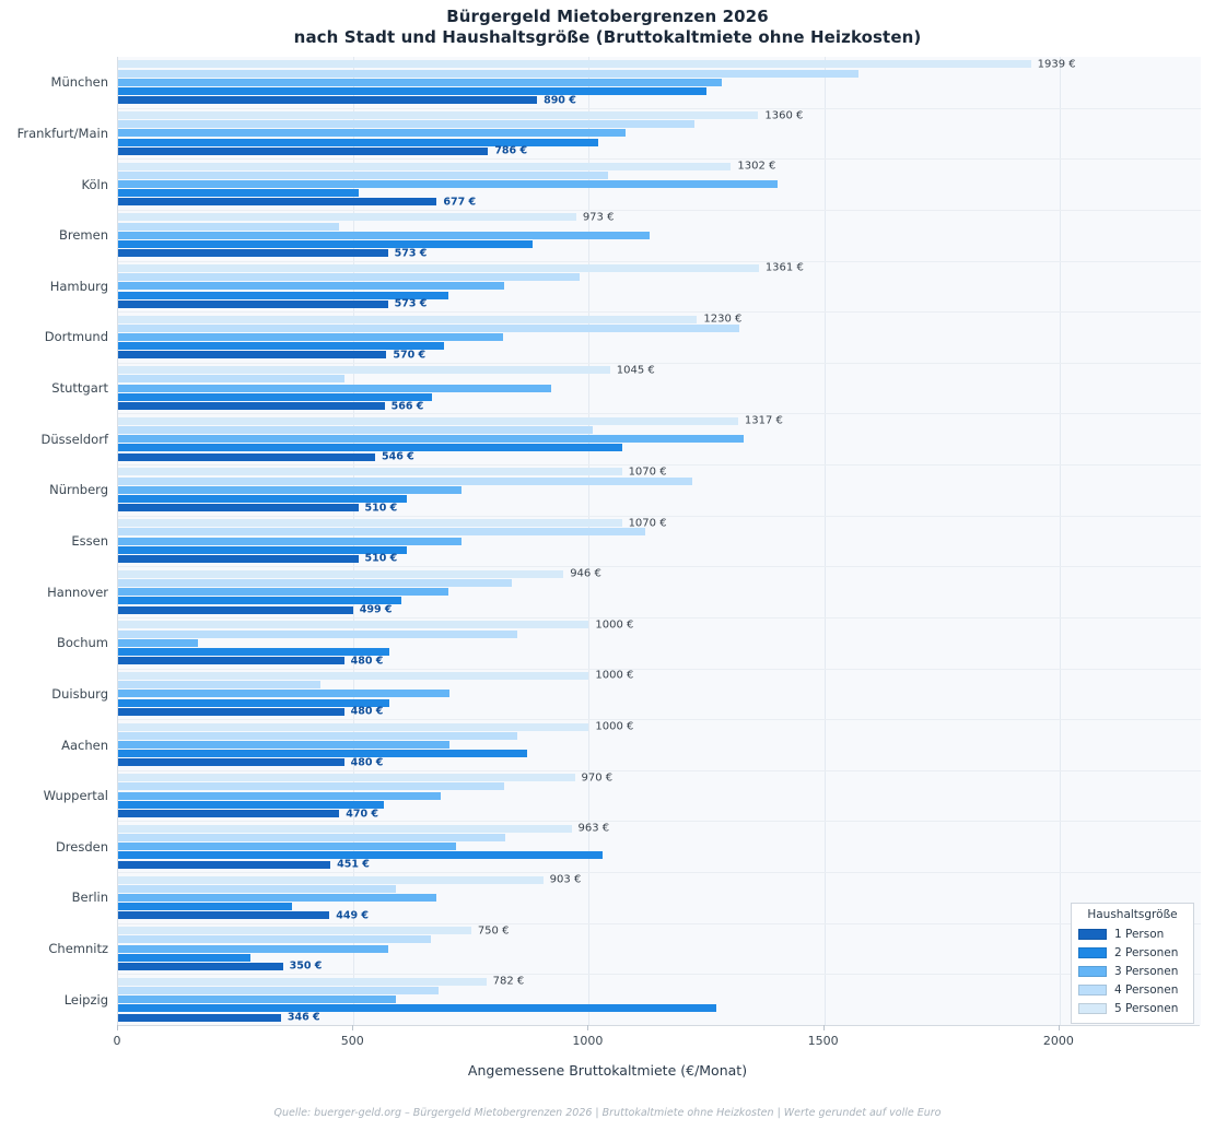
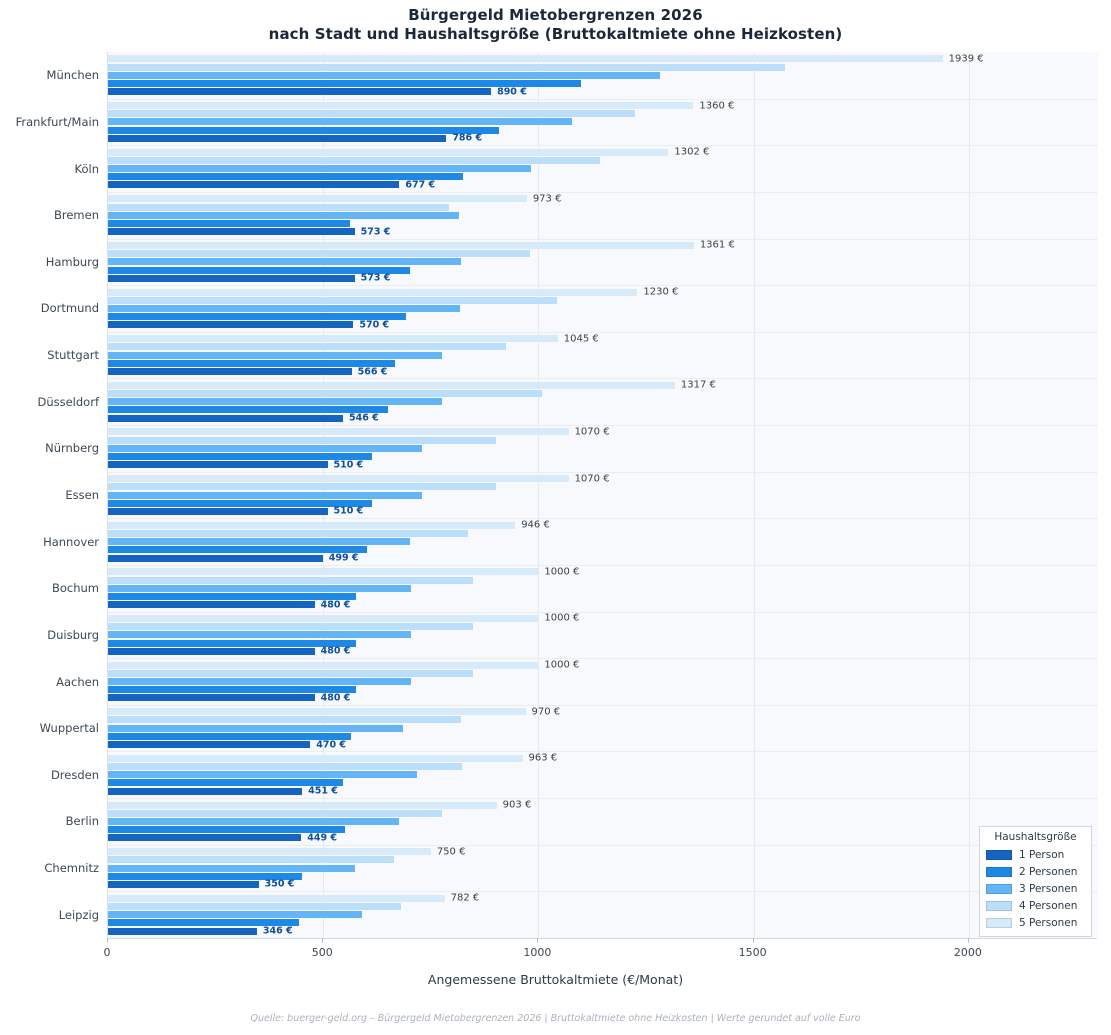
2 Personen/München: 1250 -> 1100
2 Personen/Frankfurt/Main: 1020 -> 910
2 Personen/Köln: 510 -> 820
3 Personen/Köln: 1400 -> 980
4 Personen/Köln: 1040 -> 1140
2 Personen/Bremen: 880 -> 560
3 Personen/Bremen: 1130 -> 820
4 Personen/Bremen: 470 -> 790
4 Personen/Dortmund: 1320 -> 1040
3 Personen/Stuttgart: 920 -> 780
4 Personen/Stuttgart: 480 -> 920
2 Personen/Düsseldorf: 1070 -> 650
3 Personen/Düsseldorf: 1330 -> 780
4 Personen/Nürnberg: 1220 -> 900
4 Personen/Essen: 1120 -> 900
3 Personen/Bochum: 170 -> 700
4 Personen/Duisburg: 430 -> 850
2 Personen/Aachen: 870 -> 580
2 Personen/Dresden: 1030 -> 540
2 Personen/Berlin: 370 -> 550
4 Personen/Berlin: 590 -> 780
2 Personen/Chemnitz: 280 -> 450
2 Personen/Leipzig: 1270 -> 440
